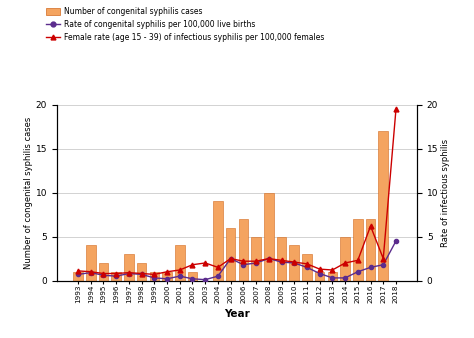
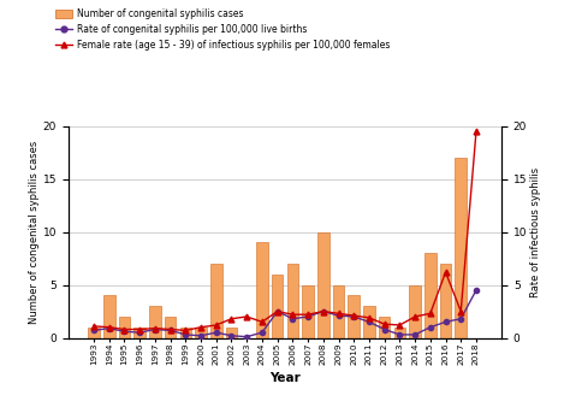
Number of congenital syphilis cases/2001: 4 -> 7
Number of congenital syphilis cases/2012: 1 -> 2
Number of congenital syphilis cases/2015: 7 -> 8
